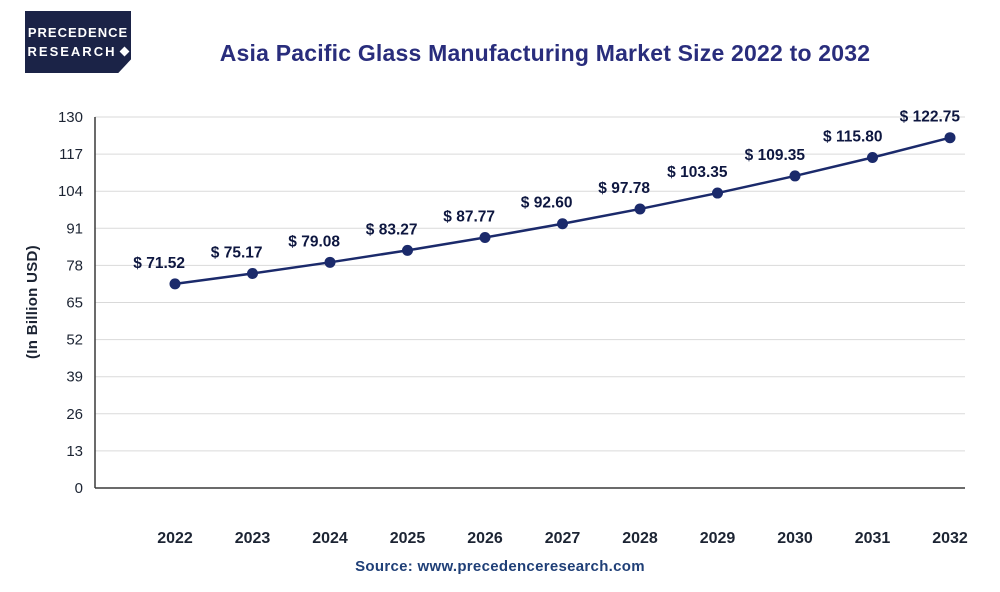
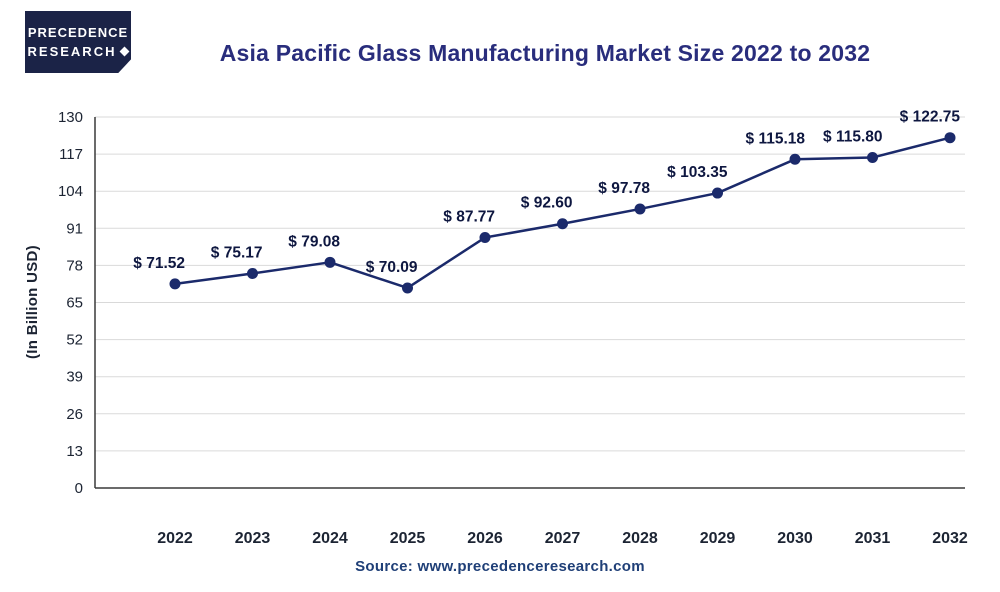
2025: 83.27 -> 70.09
2030: 109.35 -> 115.18
